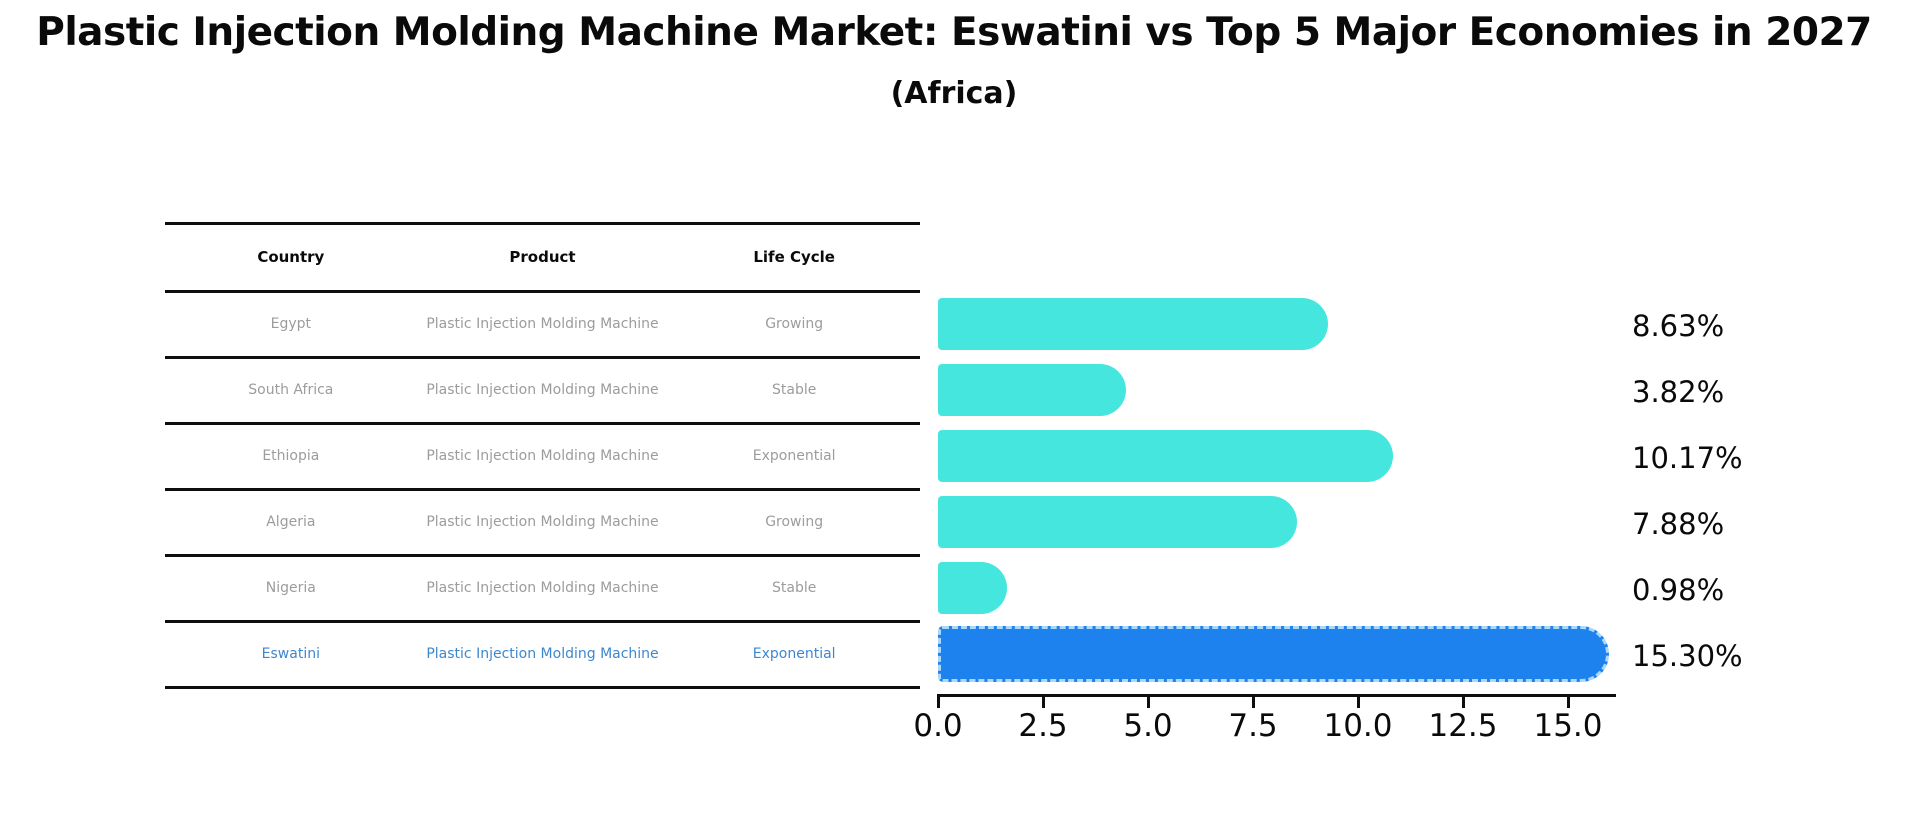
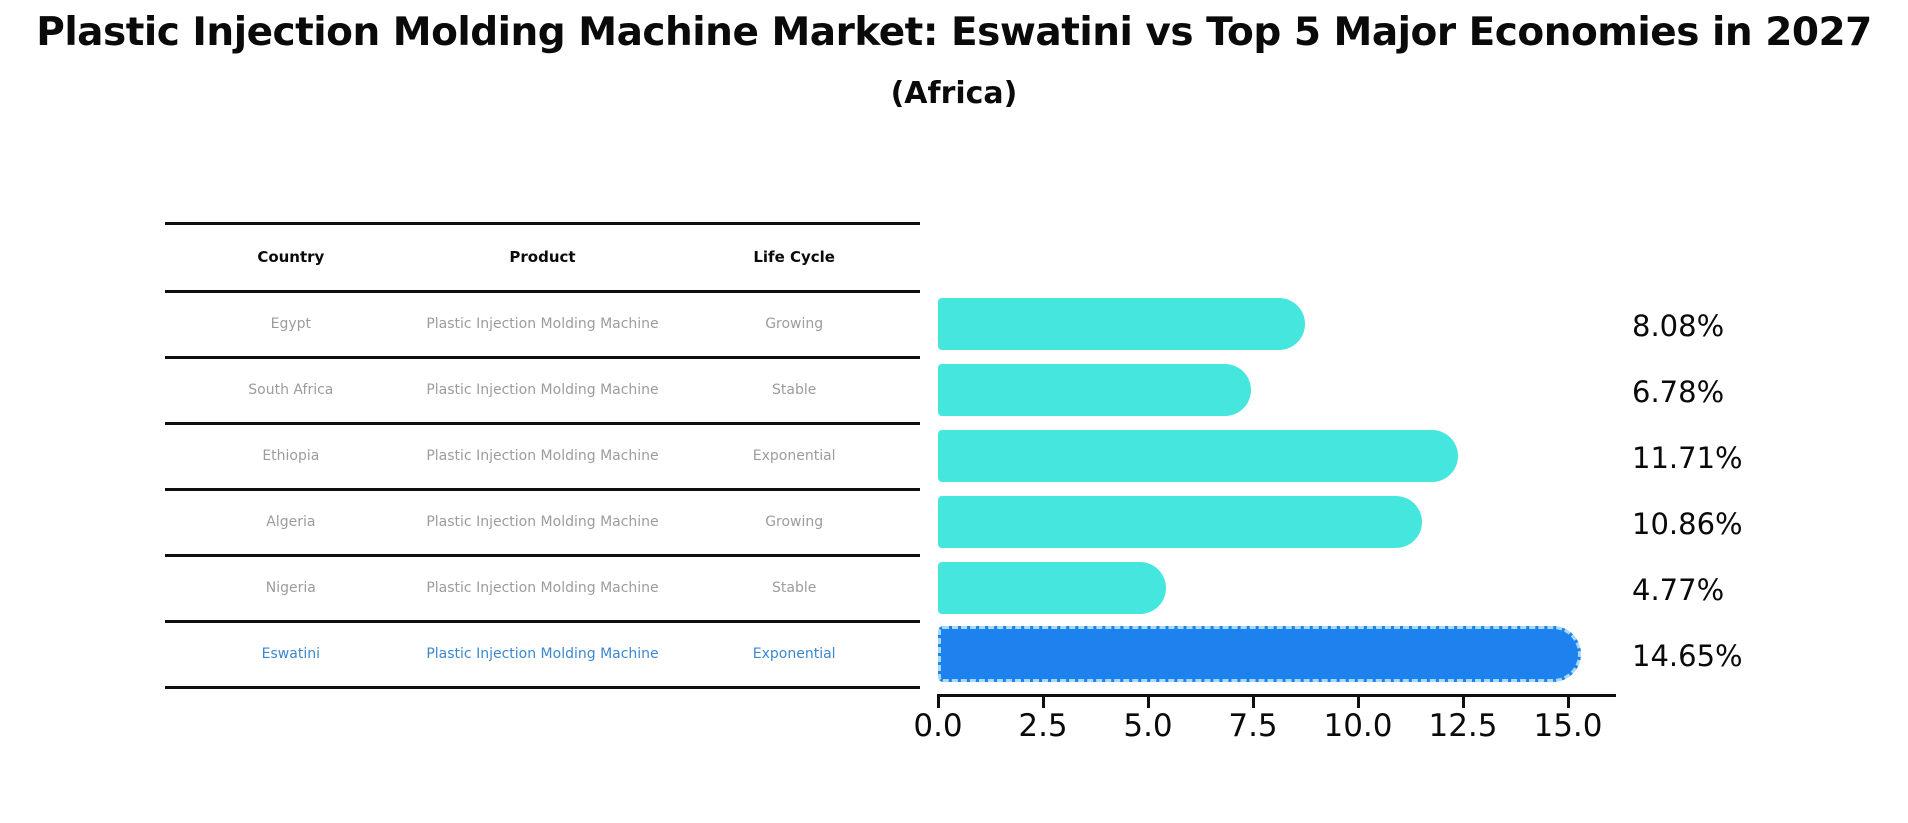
Egypt: 8.63% -> 8.08%
South Africa: 3.82% -> 6.78%
Ethiopia: 10.17% -> 11.71%
Algeria: 7.88% -> 10.86%
Nigeria: 0.98% -> 4.77%
Eswatini: 15.30% -> 14.65%
